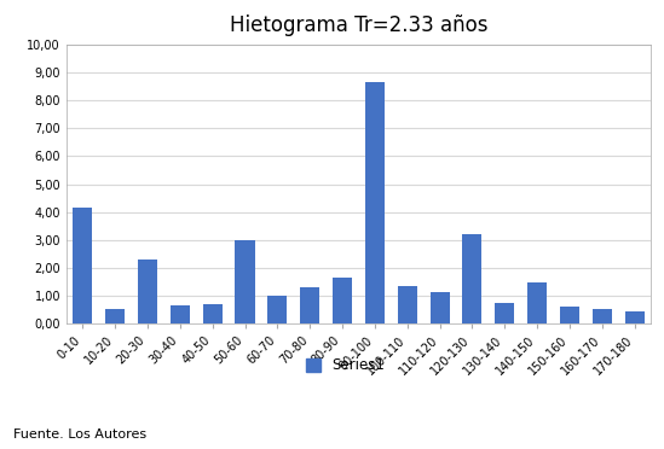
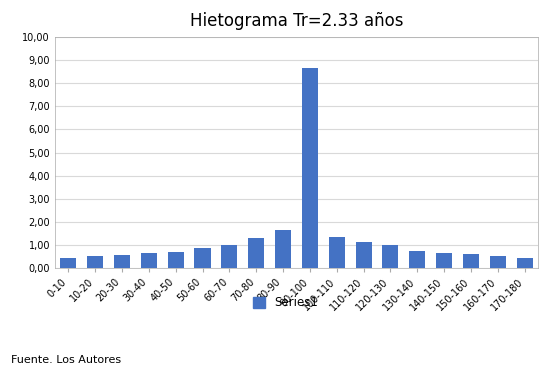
0-10: 4,15 -> 0,42
20-30: 2,30 -> 0,55
50-60: 3,00 -> 0,85
120-130: 3,20 -> 1,00
140-150: 1,45 -> 0,63
